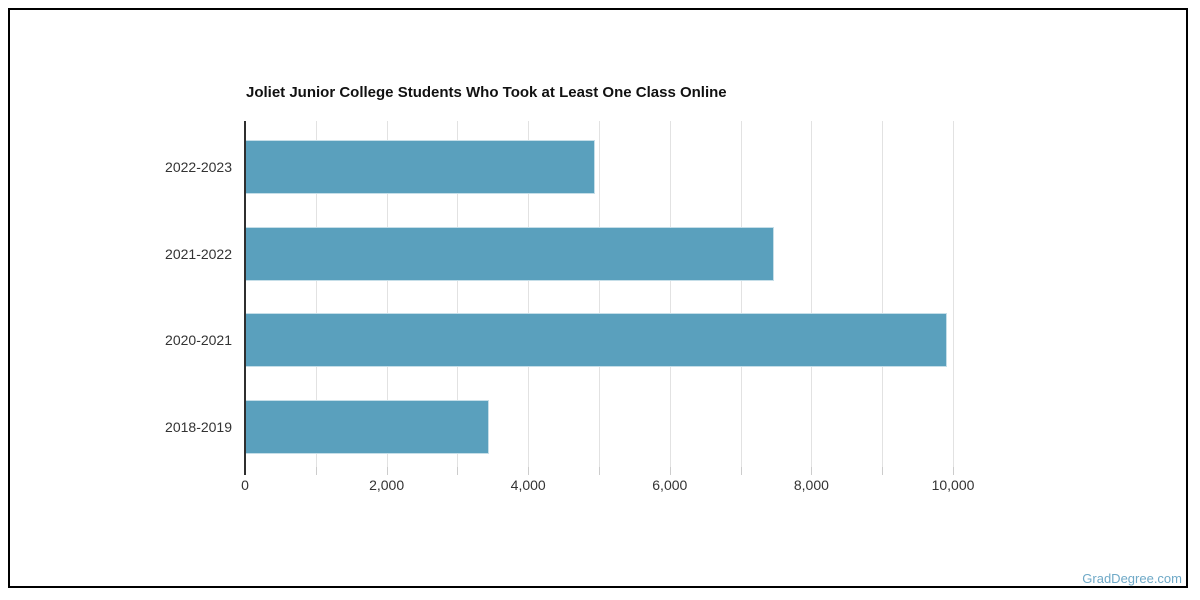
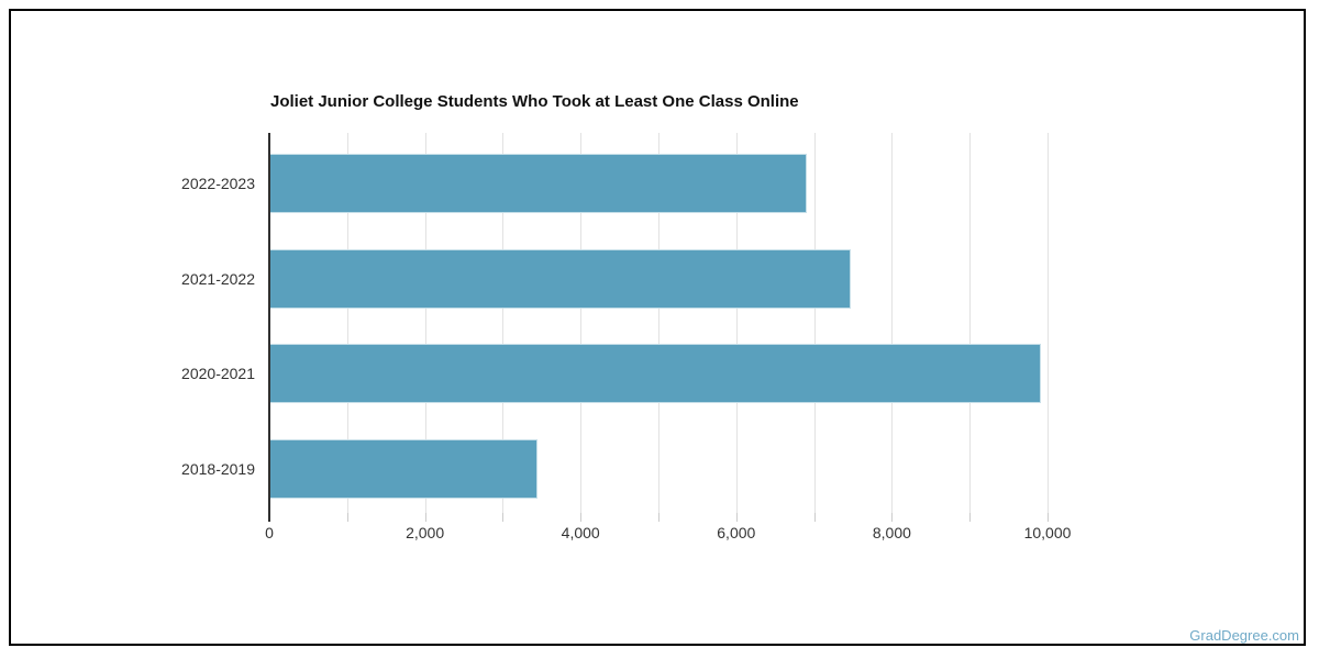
2022-2023: 5000 -> 6900
